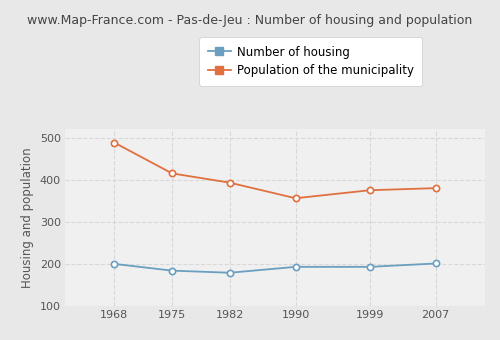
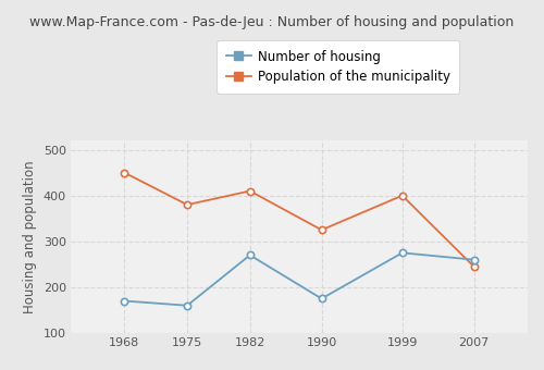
Number of housing/1968: 200 -> 170
Population of the municipality/1968: 488 -> 450
Number of housing/1975: 184 -> 160
Population of the municipality/1975: 415 -> 380
Number of housing/1982: 179 -> 270
Population of the municipality/1982: 393 -> 410
Number of housing/1990: 193 -> 175
Population of the municipality/1990: 356 -> 325
Number of housing/1999: 193 -> 275
Population of the municipality/1999: 375 -> 400
Number of housing/2007: 201 -> 260
Population of the municipality/2007: 380 -> 245
